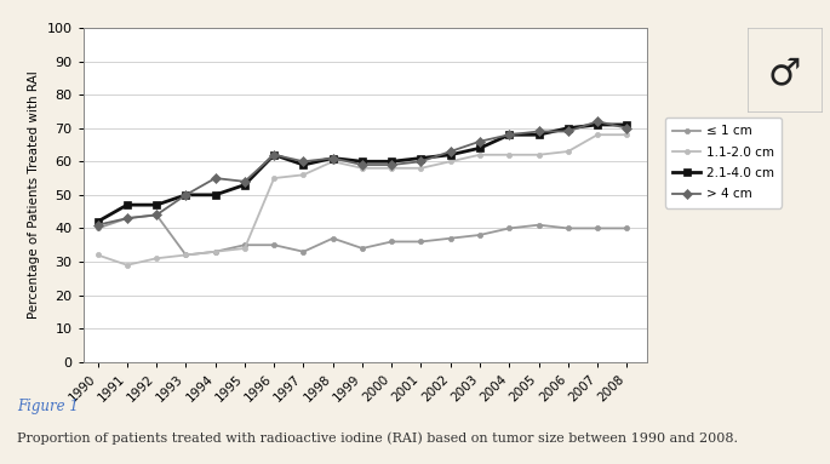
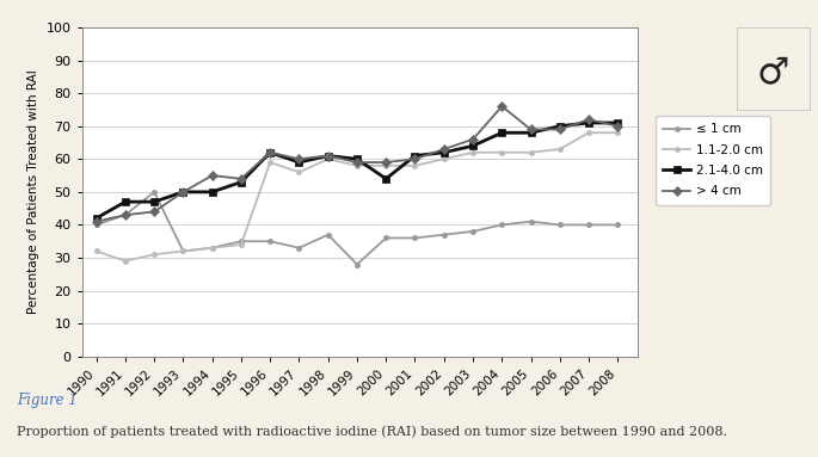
≤ 1 cm/1992: 44 -> 50
1.1-2.0 cm/1996: 55 -> 59
≤ 1 cm/1999: 34 -> 28
2.1-4.0 cm/2000: 60 -> 54
> 4 cm/2004: 68 -> 76
